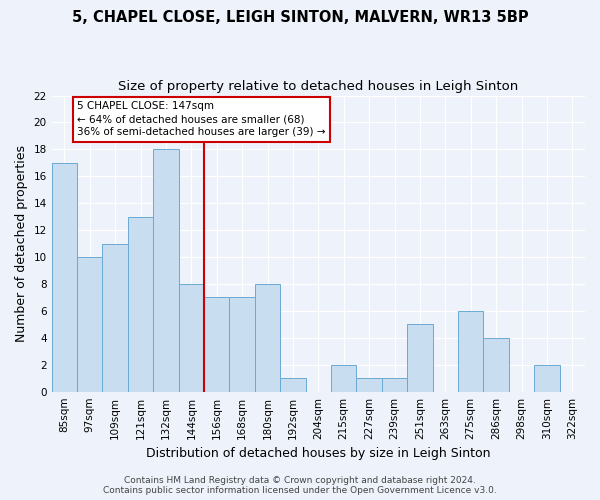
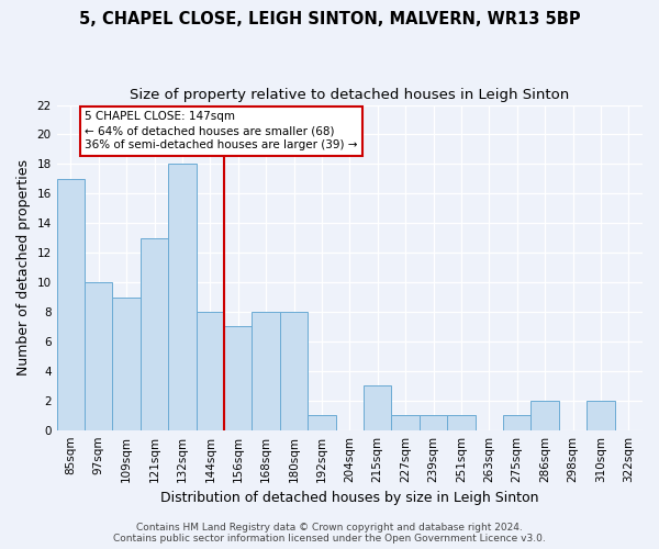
109sqm: 11 -> 9
168sqm: 7 -> 8
215sqm: 2 -> 3
251sqm: 5 -> 1
275sqm: 6 -> 1
286sqm: 4 -> 2
